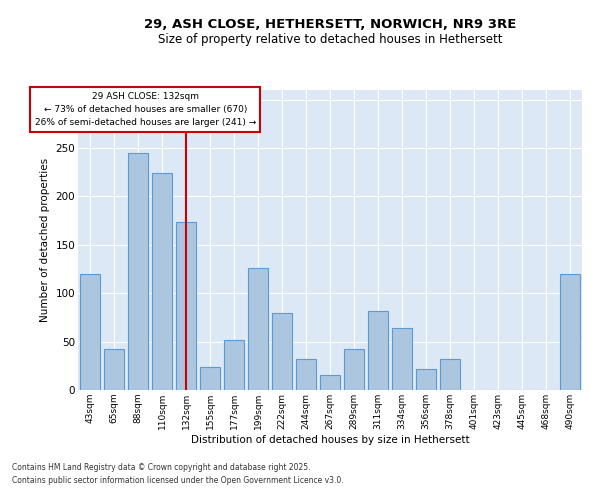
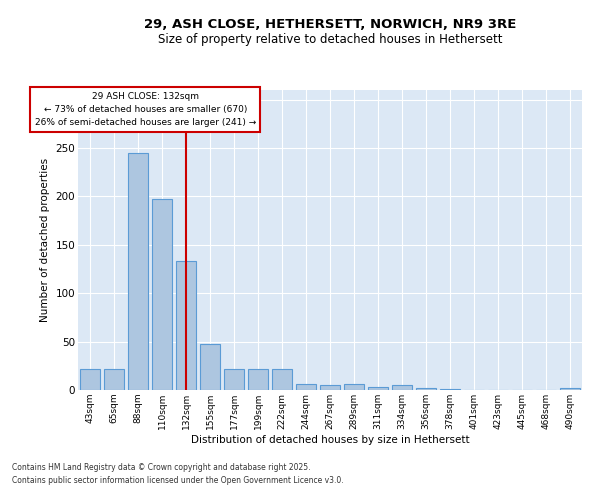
43sqm: 120 -> 22
65sqm: 42 -> 22
110sqm: 224 -> 197
132sqm: 174 -> 133
155sqm: 24 -> 48
177sqm: 52 -> 22
199sqm: 126 -> 22
222sqm: 80 -> 22
244sqm: 32 -> 6
267sqm: 16 -> 5
289sqm: 42 -> 6
311sqm: 82 -> 3
334sqm: 64 -> 5
356sqm: 22 -> 2
378sqm: 32 -> 1
490sqm: 120 -> 2
